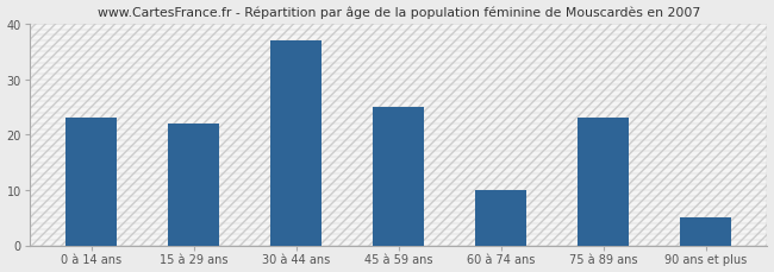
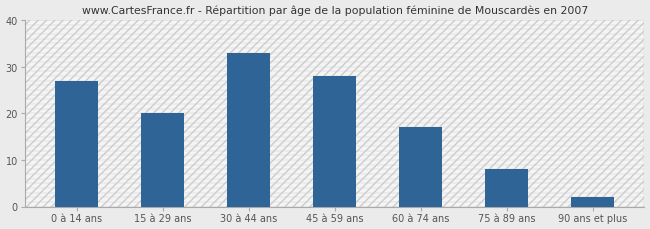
0 à 14 ans: 23 -> 27
15 à 29 ans: 22 -> 20
30 à 44 ans: 37 -> 33
45 à 59 ans: 25 -> 28
60 à 74 ans: 10 -> 17
75 à 89 ans: 23 -> 8
90 ans et plus: 5 -> 2
